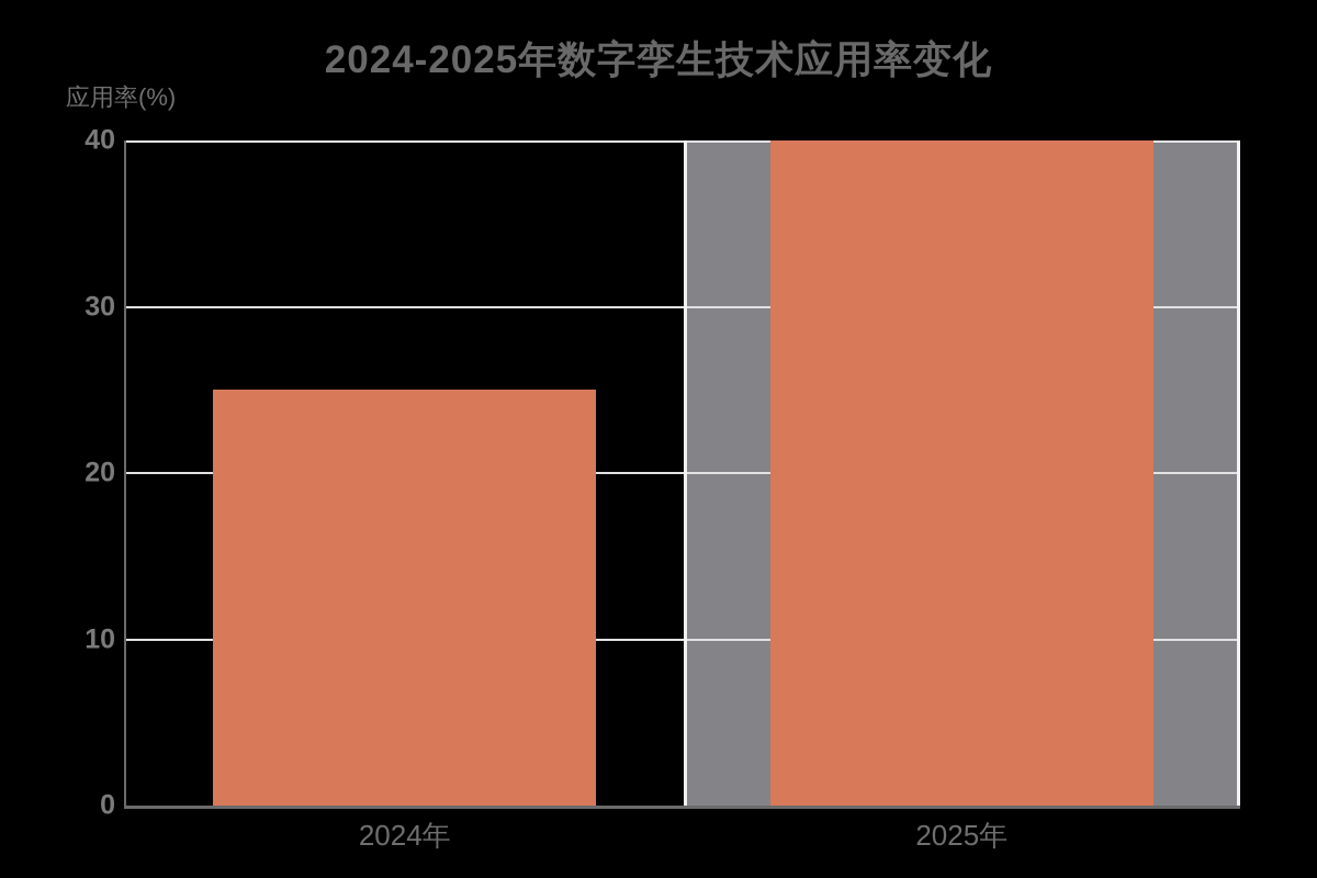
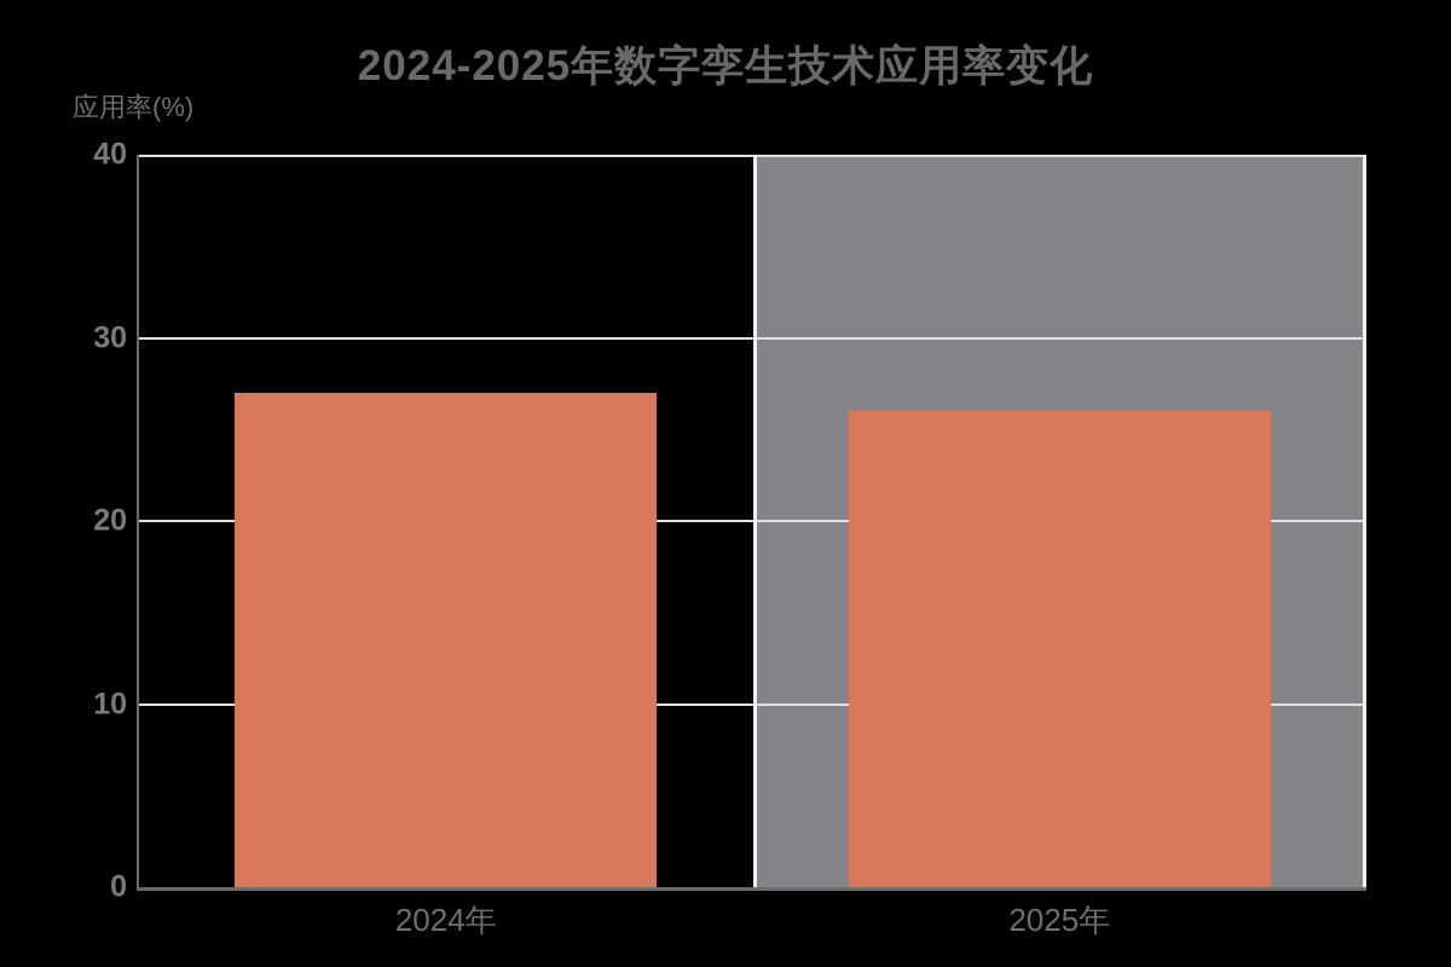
2024年: 25 -> 27
2025年: 40 -> 26
